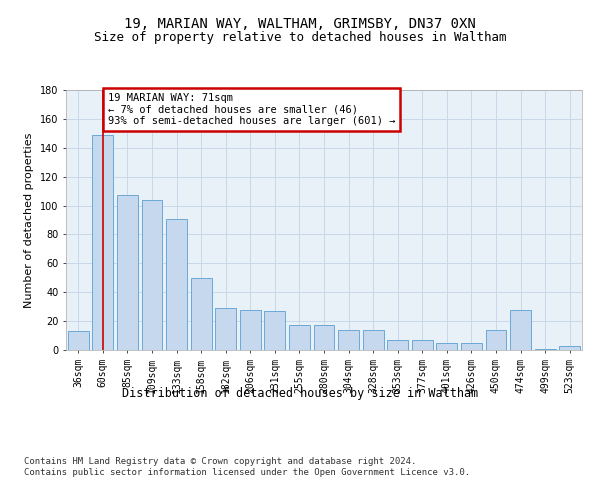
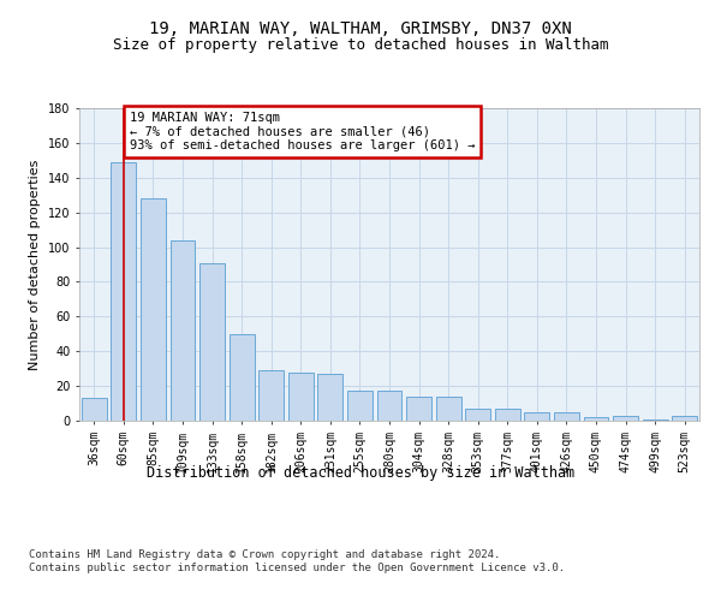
85sqm: 107 -> 128
450sqm: 14 -> 2
474sqm: 28 -> 3
